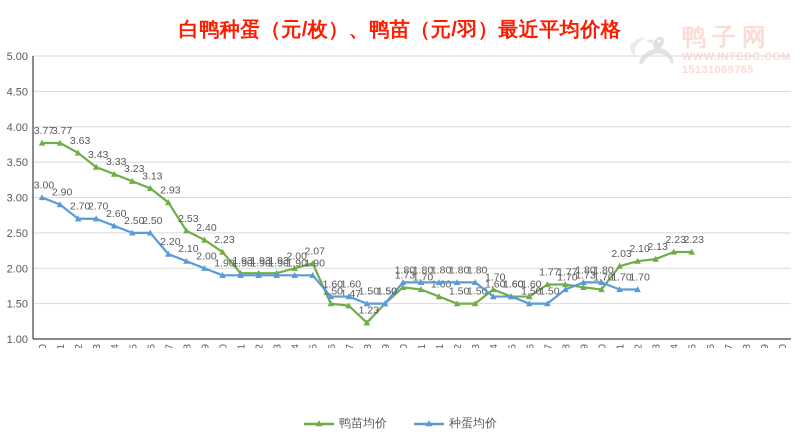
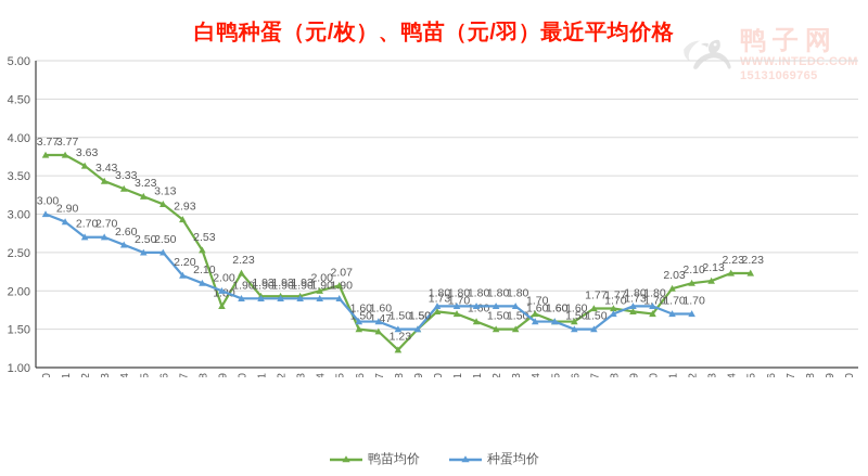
鸭苗均价/2023-08-19: 2.40 -> 1.80
